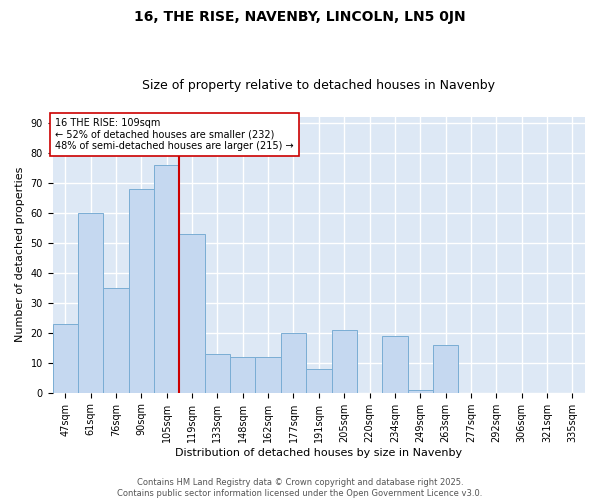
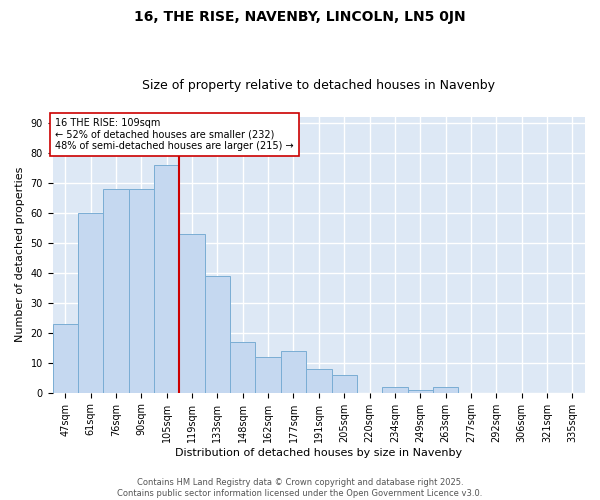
76sqm: 35 -> 68
133sqm: 13 -> 39
148sqm: 12 -> 17
177sqm: 20 -> 14
205sqm: 21 -> 6
234sqm: 19 -> 2
263sqm: 16 -> 2
